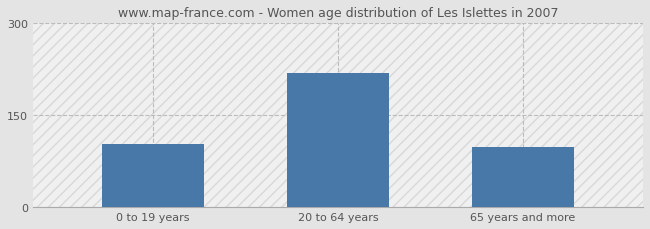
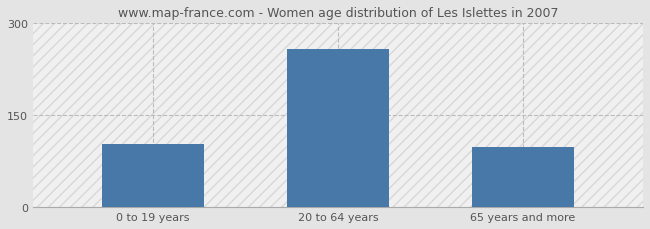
20 to 64 years: 219 -> 258
